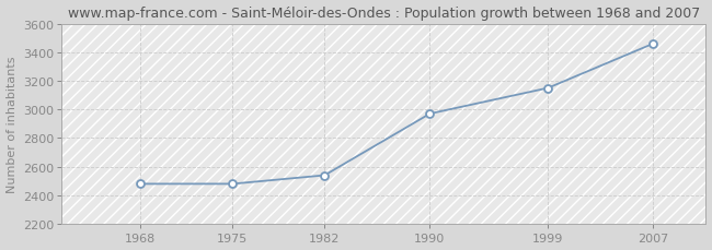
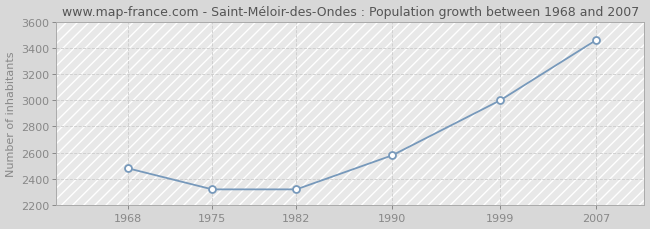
1975: 2480 -> 2320
1982: 2540 -> 2320
1990: 2970 -> 2580
1999: 3150 -> 3000
